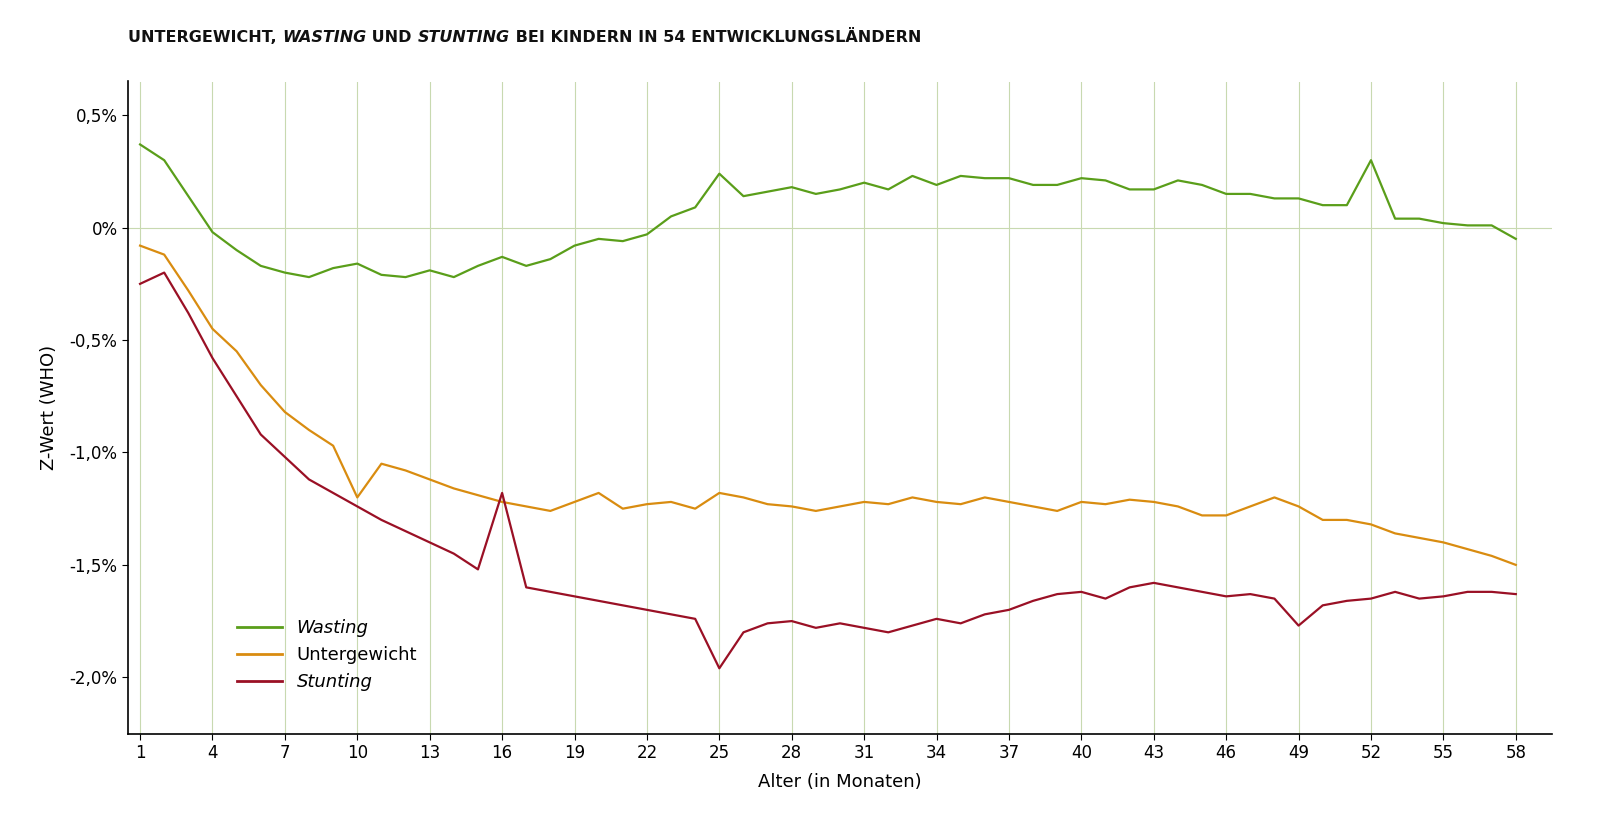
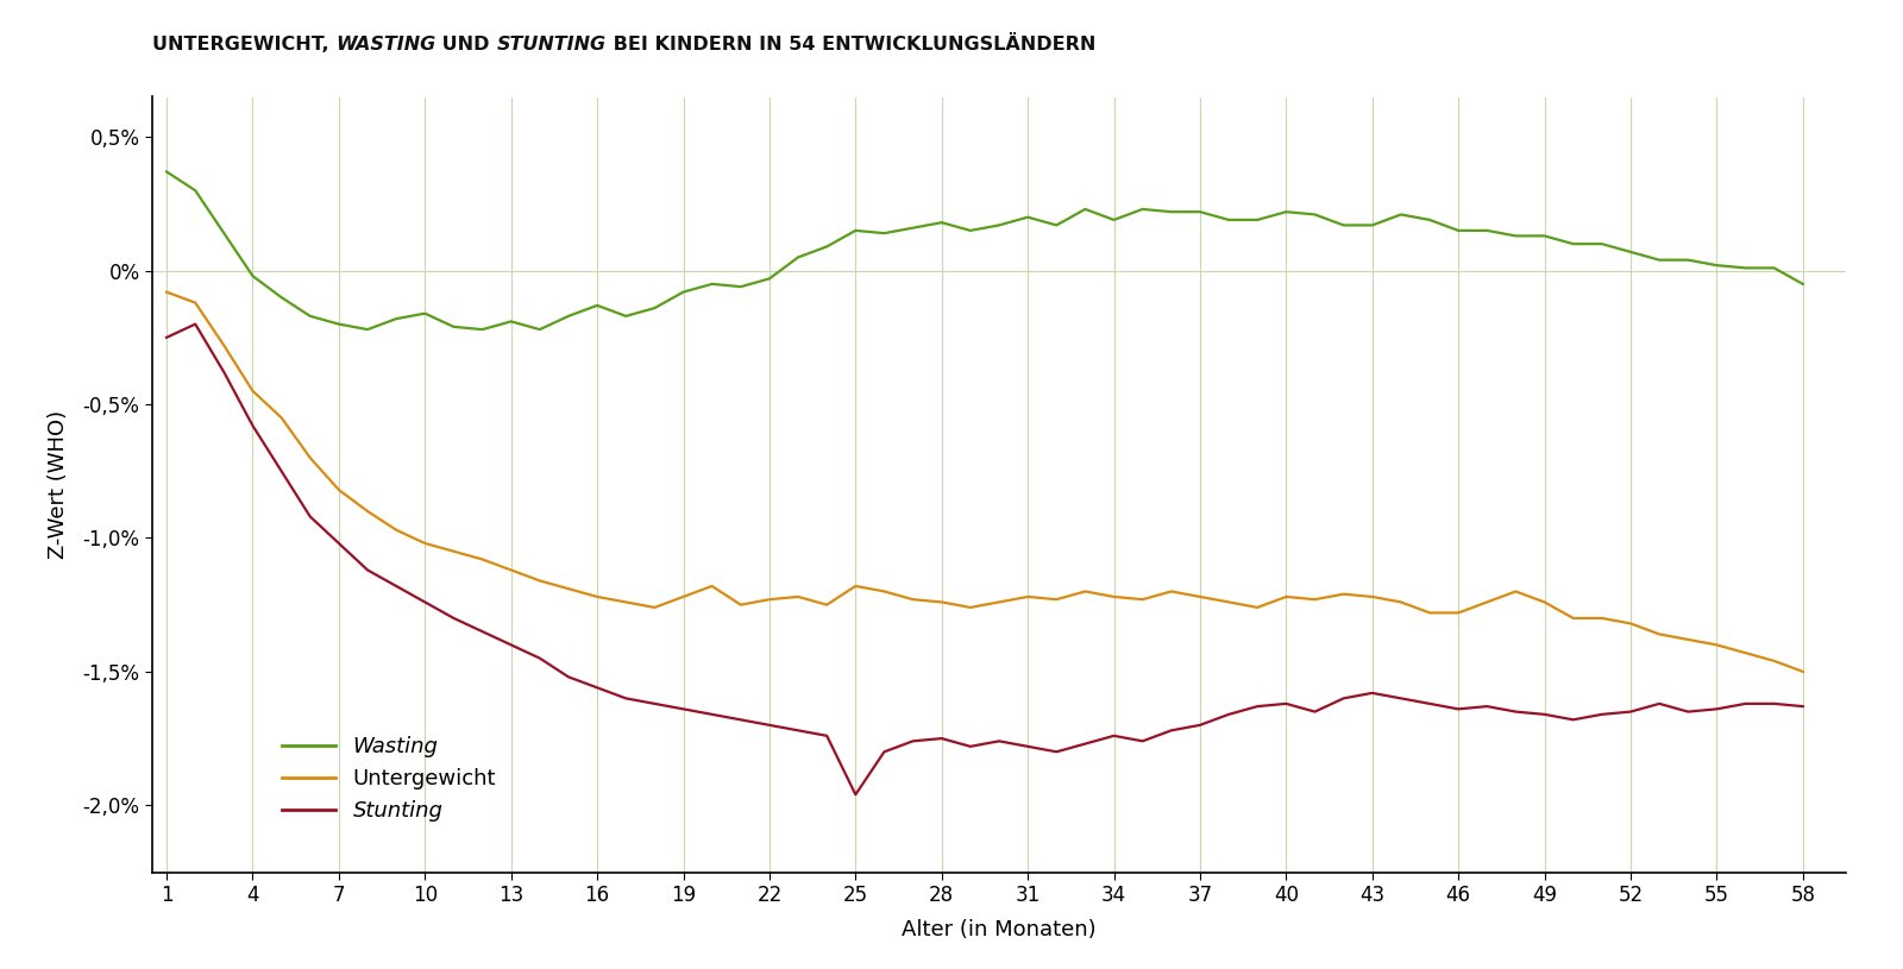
Untergewicht/10: -1,20% -> -1,02%
Stunting/16: -1,18% -> -1,56%
Wasting/25: 0,24% -> 0,15%
Stunting/49: -1,77% -> -1,66%
Wasting/52: 0,30% -> 0,07%
